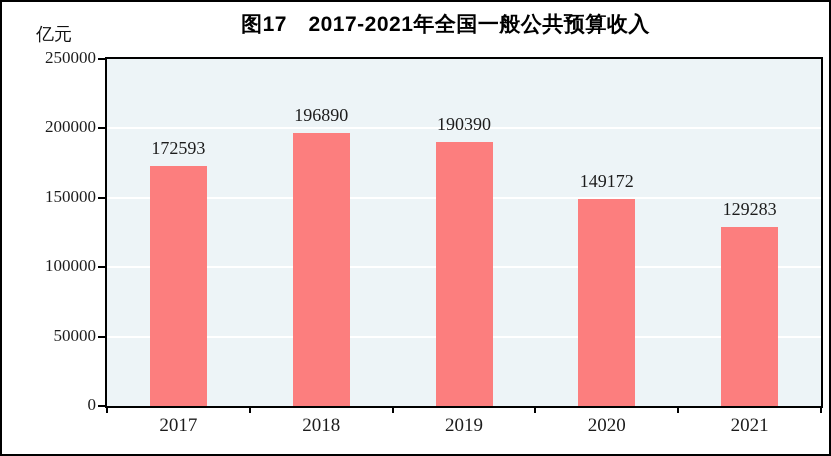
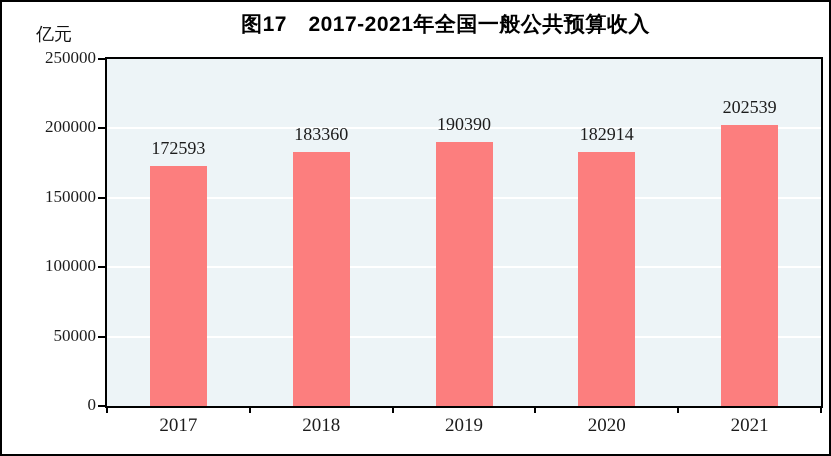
2018: 196890 -> 183360
2020: 149172 -> 182914
2021: 129283 -> 202539
